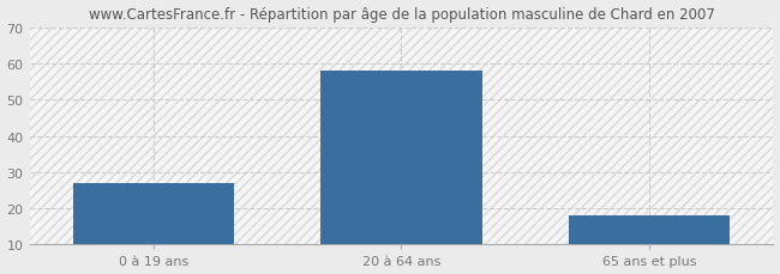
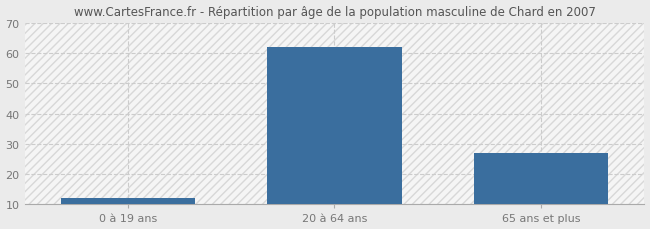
0 à 19 ans: 27 -> 12
20 à 64 ans: 58 -> 62
65 ans et plus: 18 -> 27
